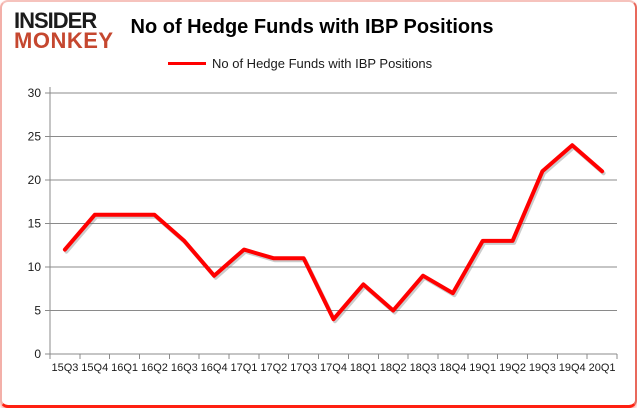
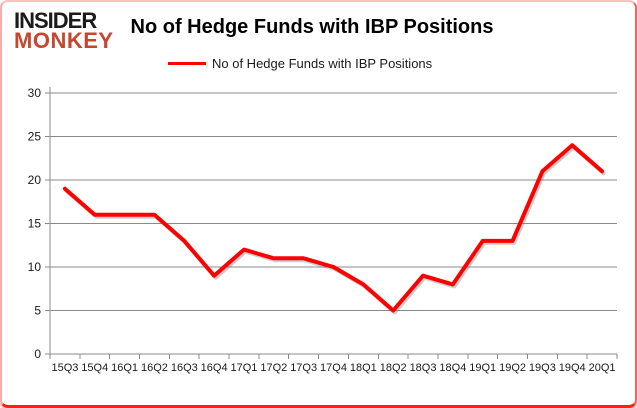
15Q3: 12 -> 19
17Q4: 4 -> 10
18Q4: 7 -> 8
